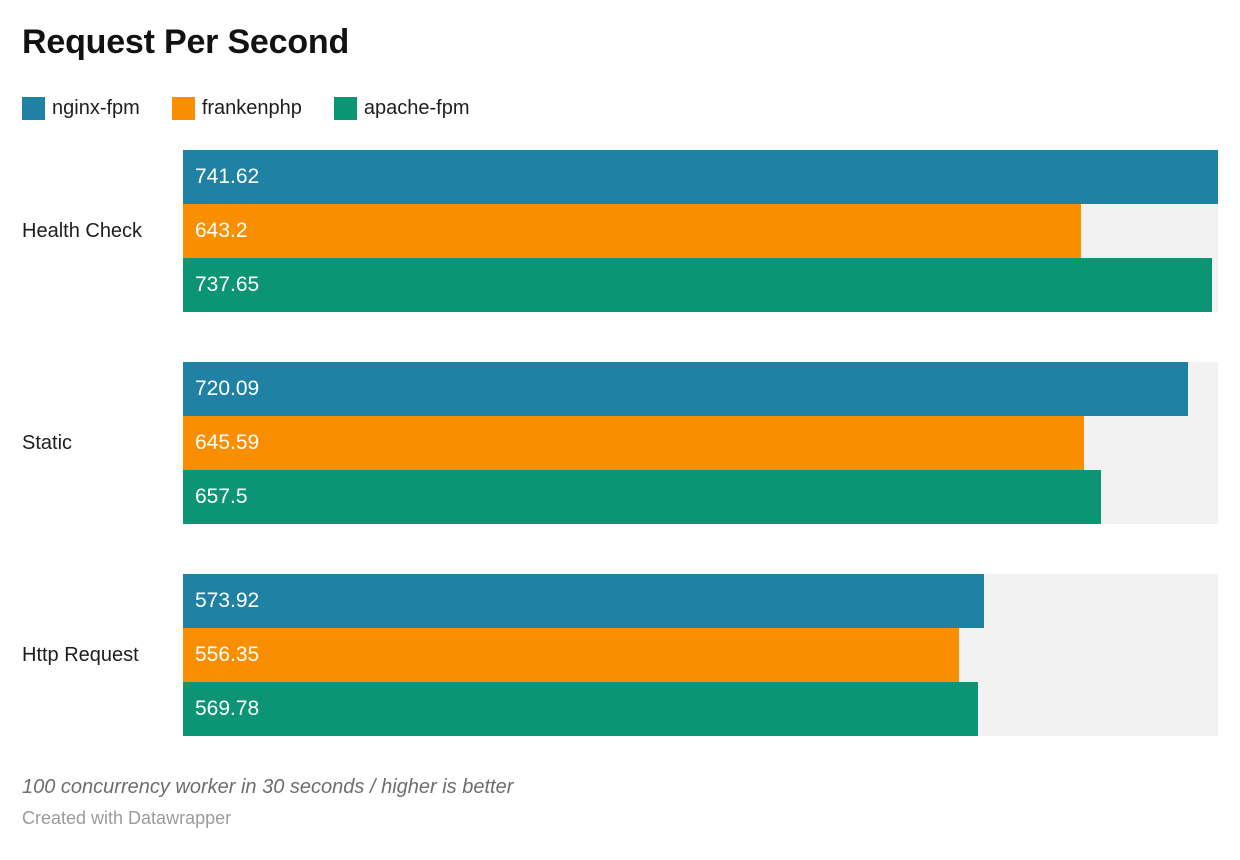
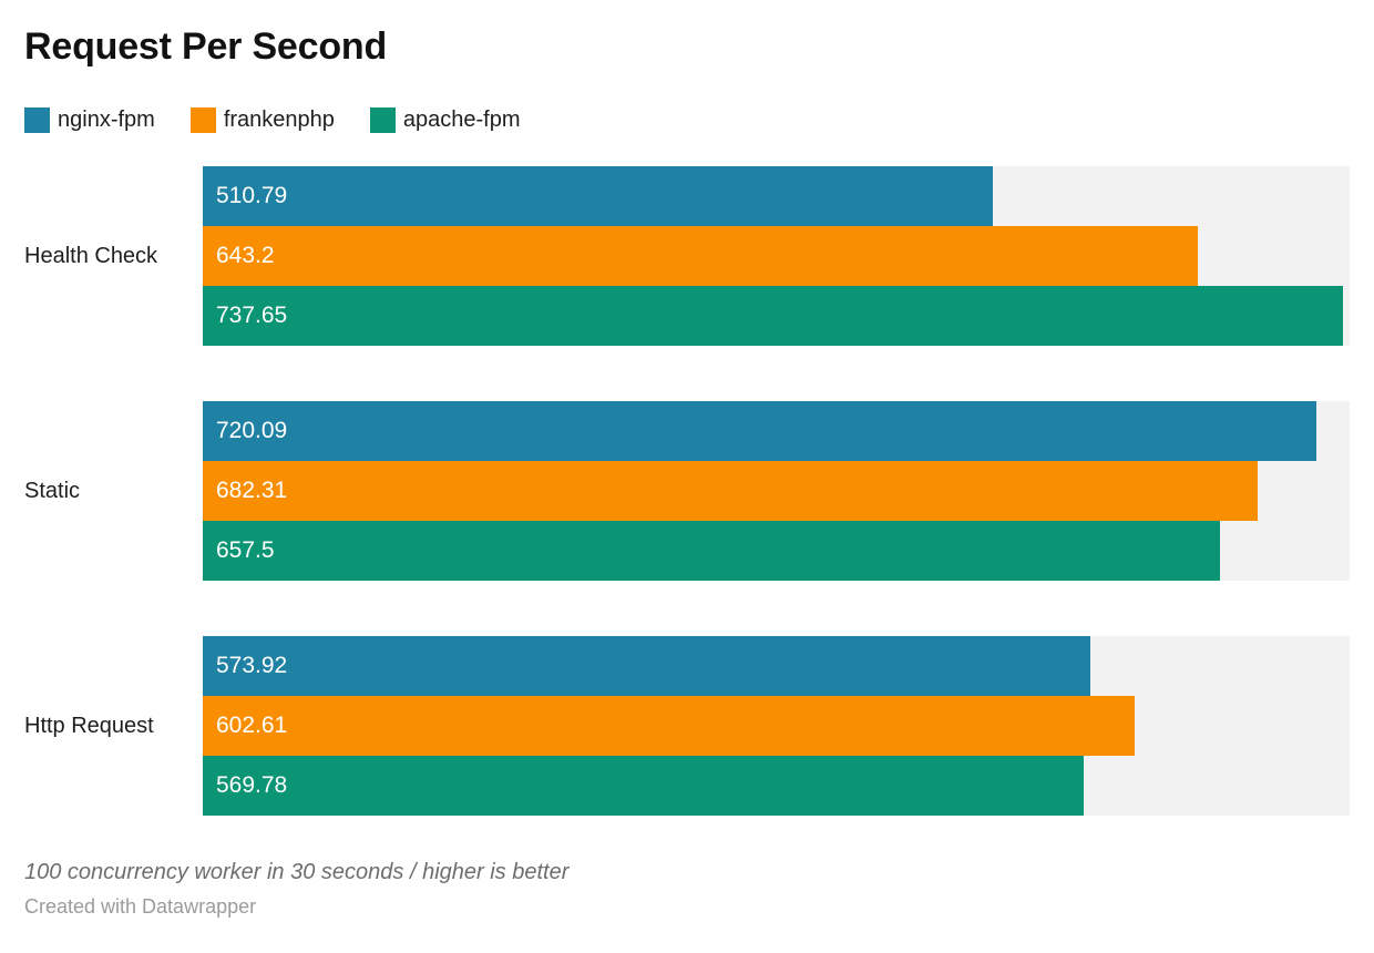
nginx-fpm/Health Check: 741.62 -> 510.79
frankenphp/Static: 645.59 -> 682.31
frankenphp/Http Request: 556.35 -> 602.61
